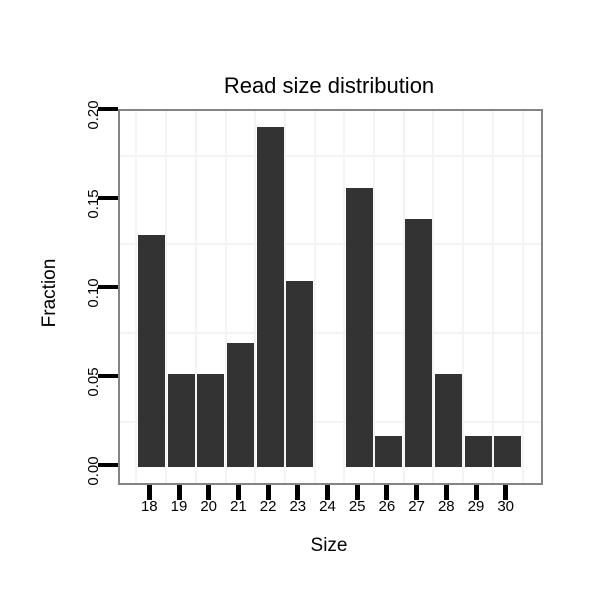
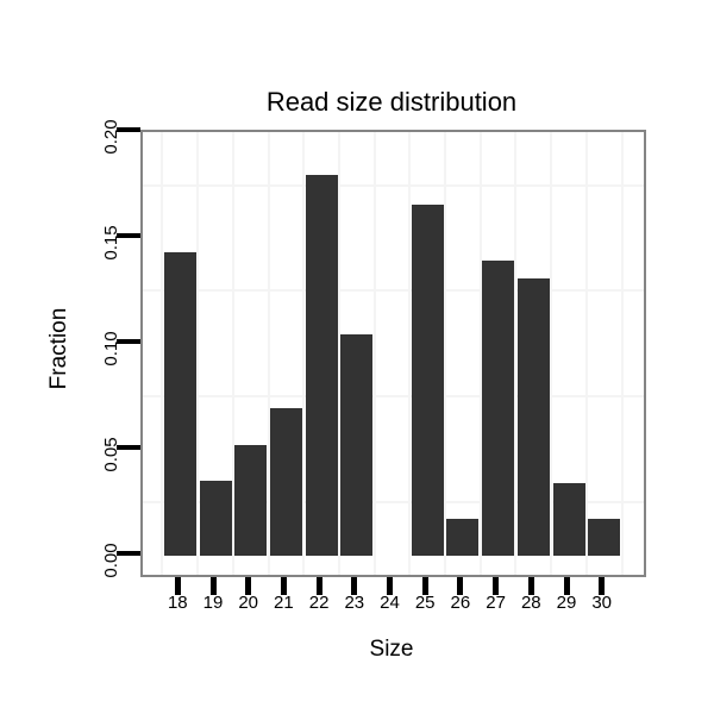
18: 0.130 -> 0.143
19: 0.052 -> 0.035
22: 0.191 -> 0.180
25: 0.157 -> 0.166
28: 0.052 -> 0.131
29: 0.017 -> 0.034
